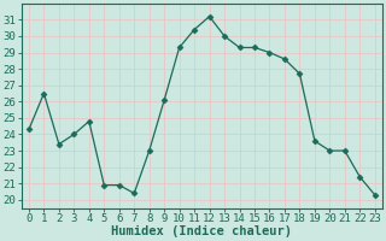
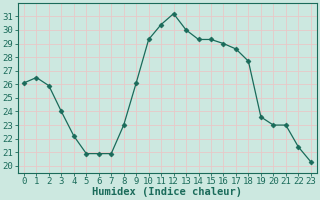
0: 24.3 -> 26.1
2: 23.4 -> 25.9
4: 24.8 -> 22.2
7: 20.4 -> 20.9
